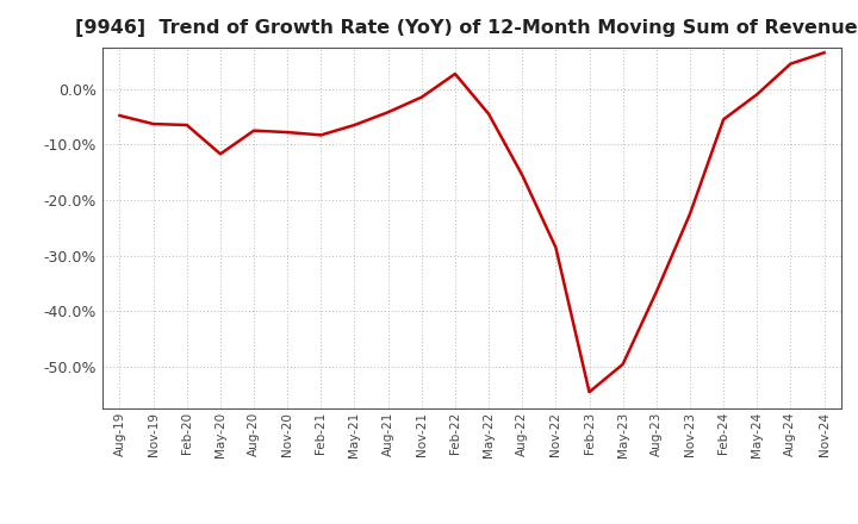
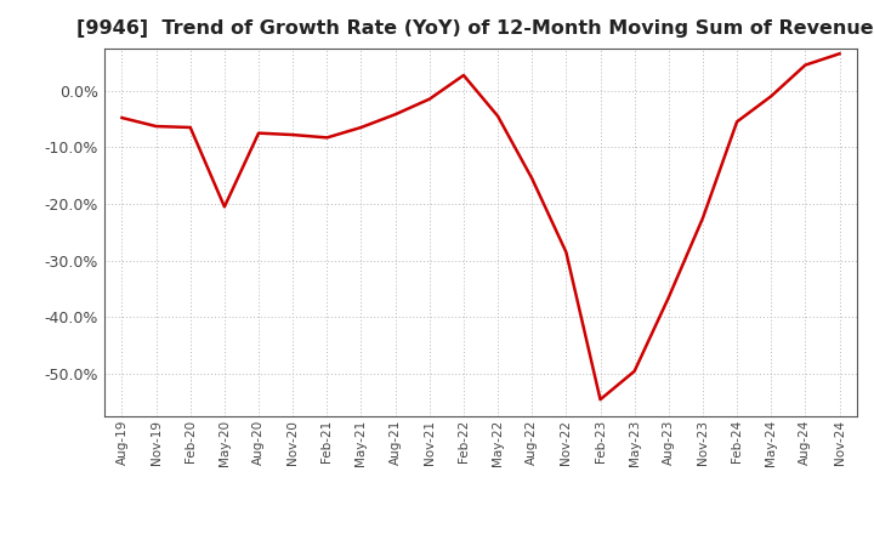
May-20: -11.7% -> -20.5%
